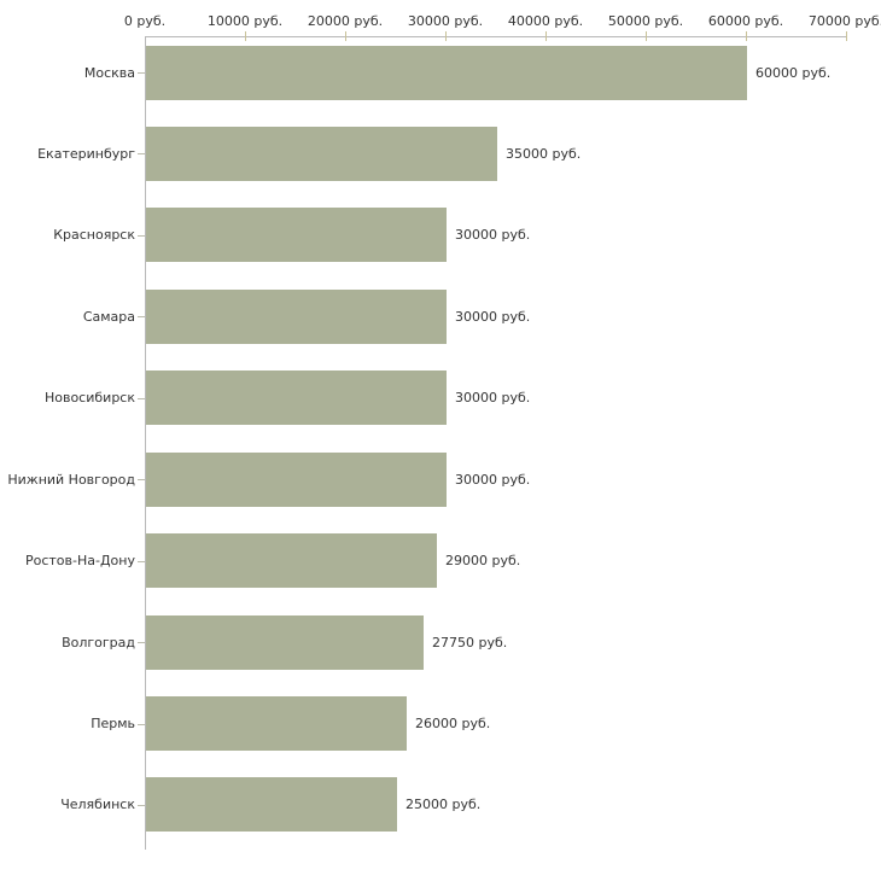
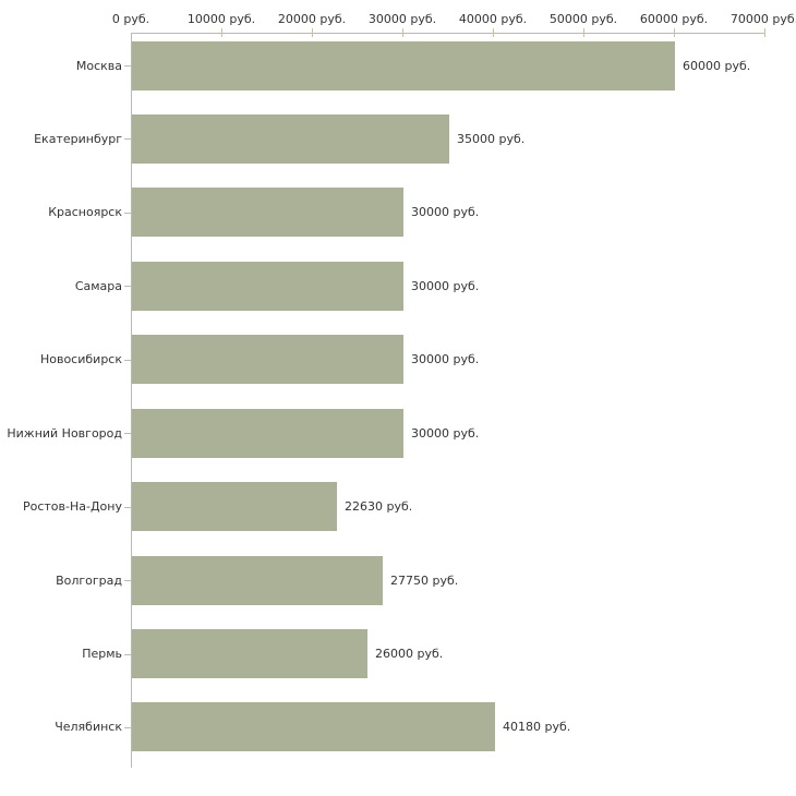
Ростов-На-Дону: 29000 -> 22630
Челябинск: 25000 -> 40180
